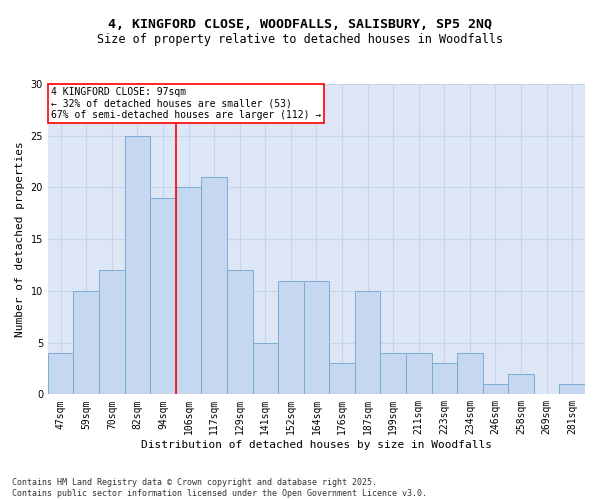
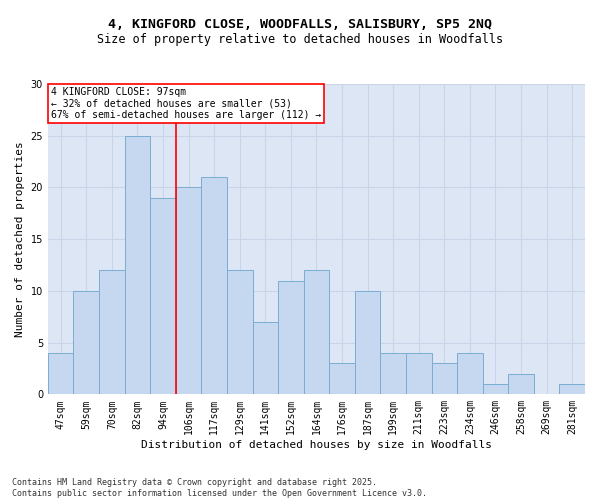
141sqm: 5 -> 7
164sqm: 11 -> 12
